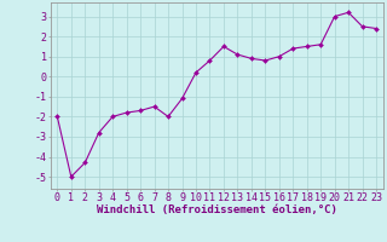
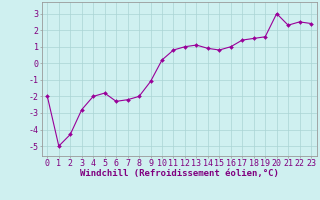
6: -1.7 -> -2.3
7: -1.5 -> -2.2
12: 1.5 -> 1.0
21: 3.2 -> 2.3
